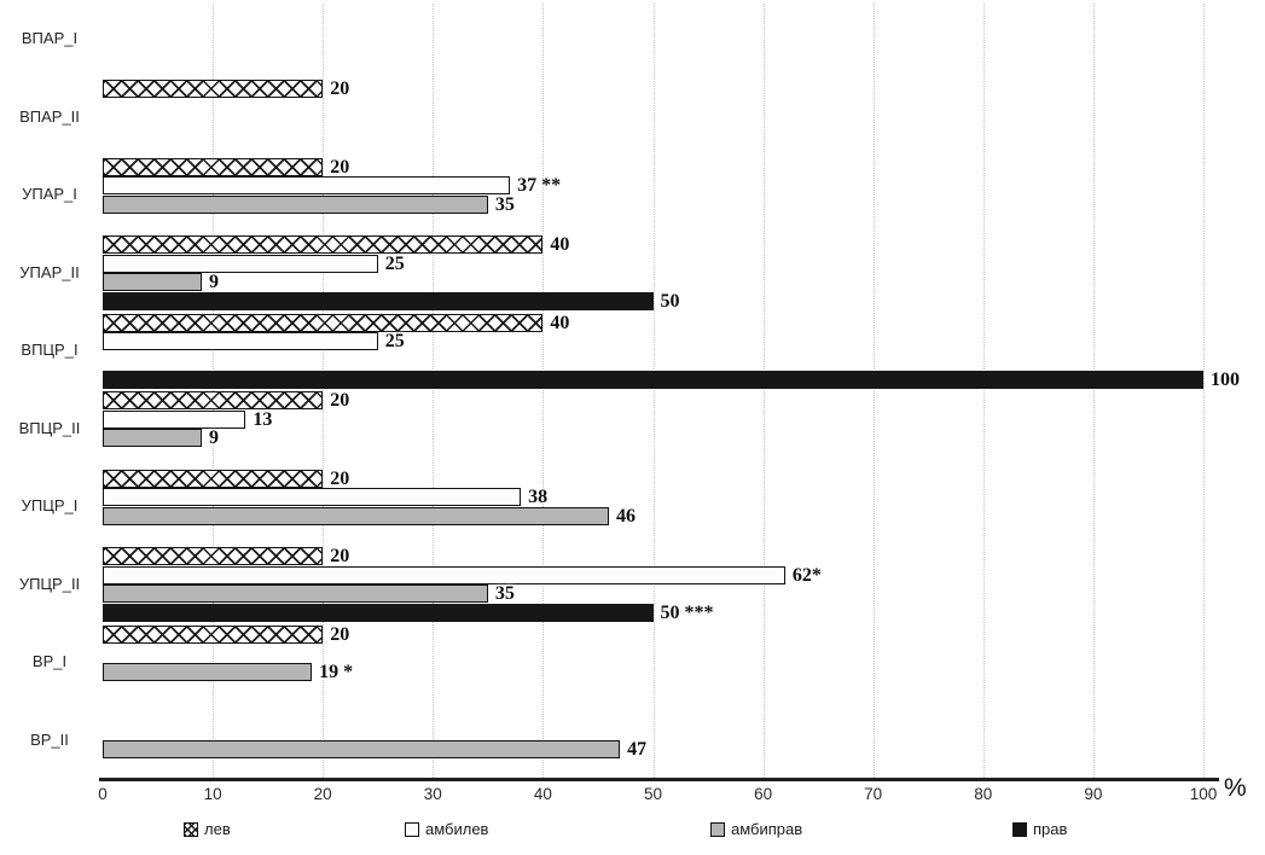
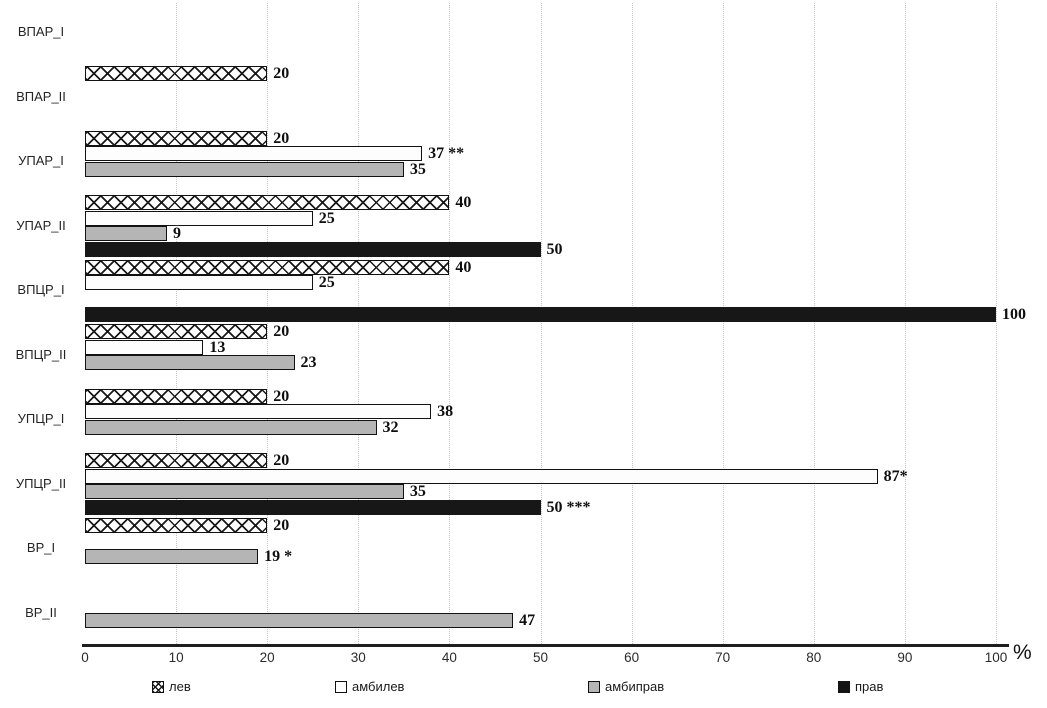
амбиправ/ВПЦР_II: 9 -> 23
амбиправ/УПЦР_I: 46 -> 32
амбилев/УПЦР_II: 62 -> 87
